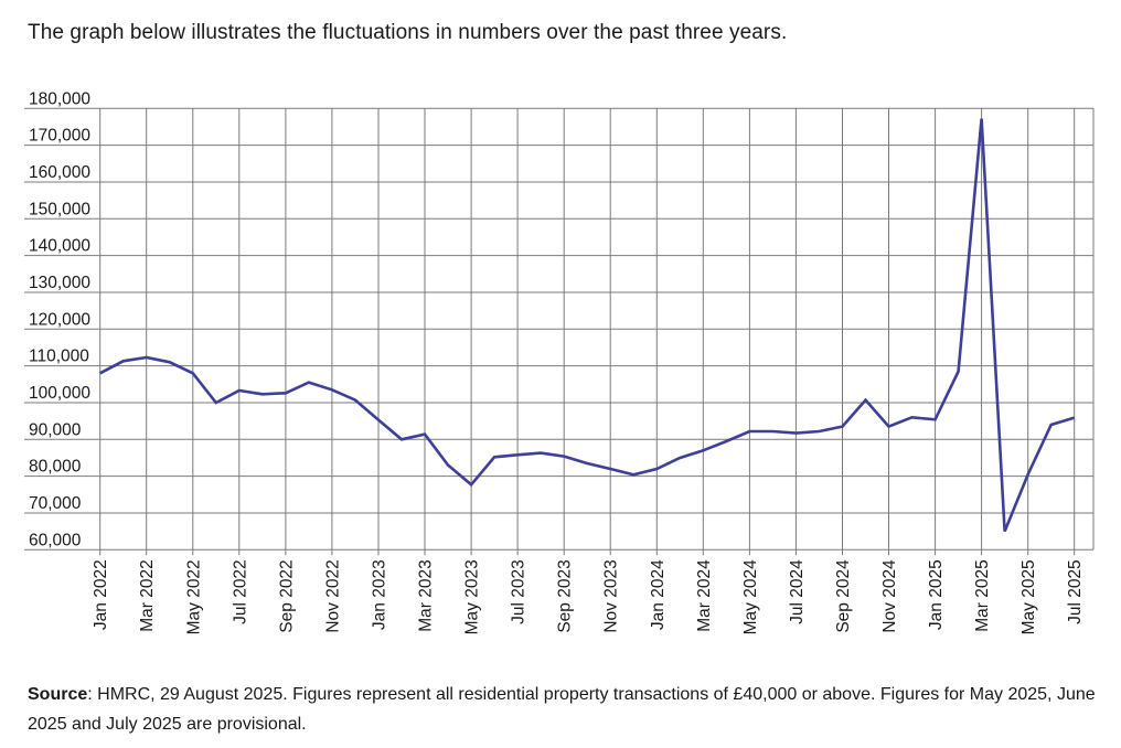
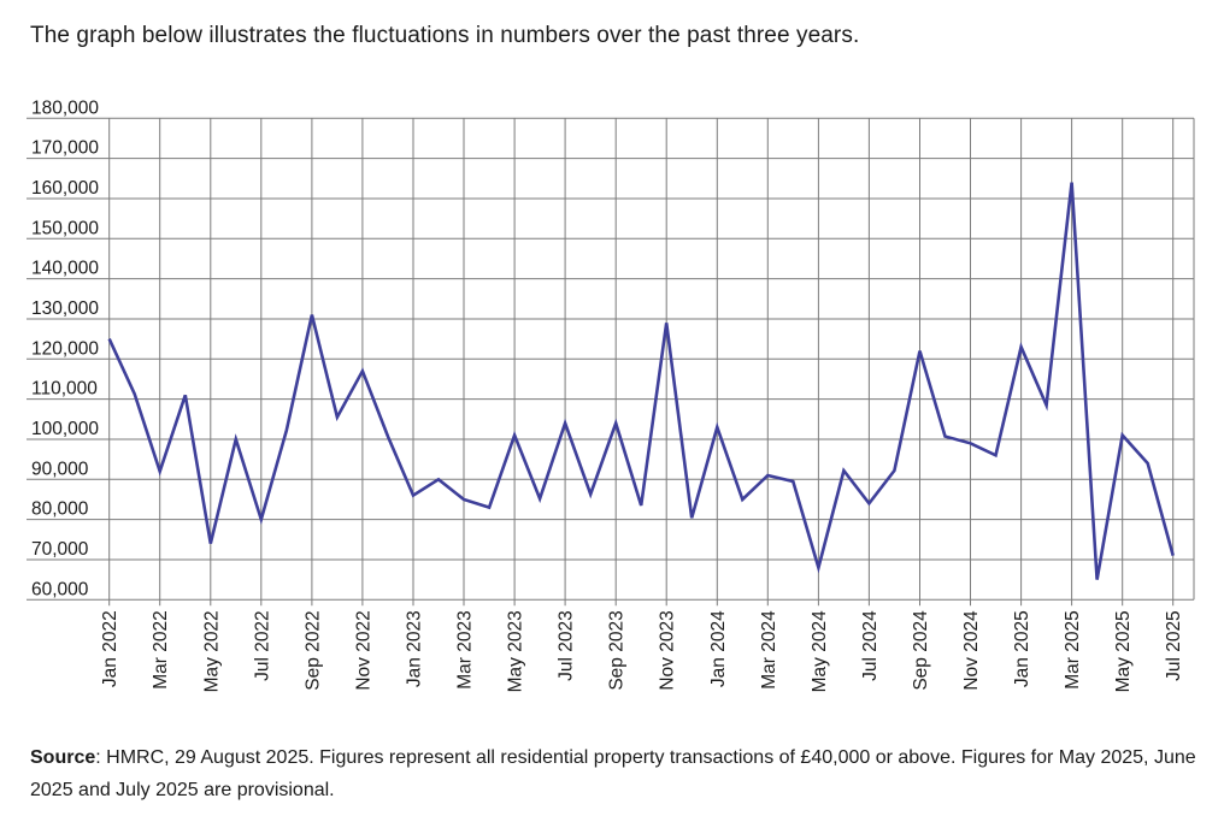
Jan 2022: 108000 -> 125000
Mar 2022: 112000 -> 92000
May 2022: 108000 -> 74000
Jul 2022: 103000 -> 80000
Sep 2022: 103000 -> 131000
Nov 2022: 104000 -> 117000
Jan 2023: 95000 -> 86000
Mar 2023: 91000 -> 85000
May 2023: 78000 -> 101000
Jul 2023: 86000 -> 104000
Sep 2023: 85000 -> 104000
Nov 2023: 82000 -> 129000
Jan 2024: 82000 -> 103000
Mar 2024: 87000 -> 91000
May 2024: 92000 -> 68000
Jul 2024: 92000 -> 84000
Sep 2024: 94000 -> 122000
Nov 2024: 94000 -> 99000
Jan 2025: 95000 -> 123000
Mar 2025: 177000 -> 164000
May 2025: 80000 -> 101000
Jul 2025: 96000 -> 71000
